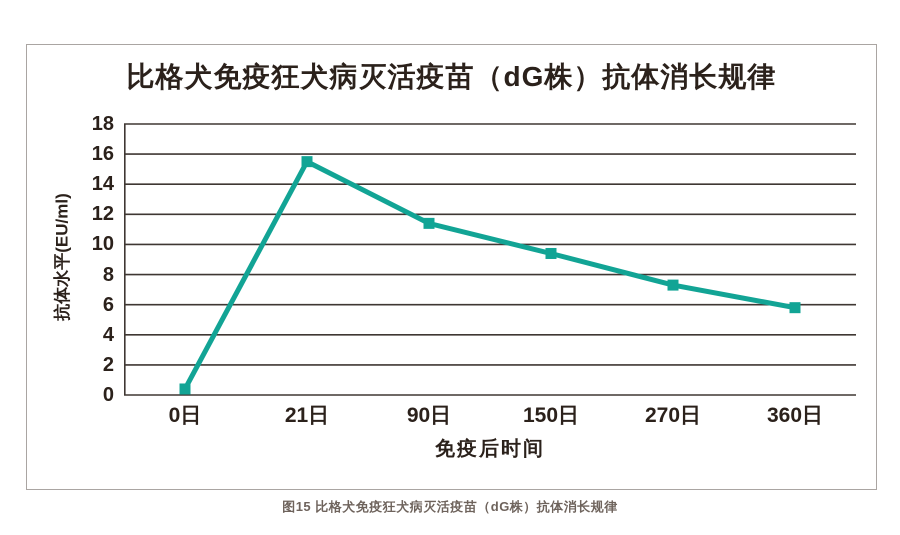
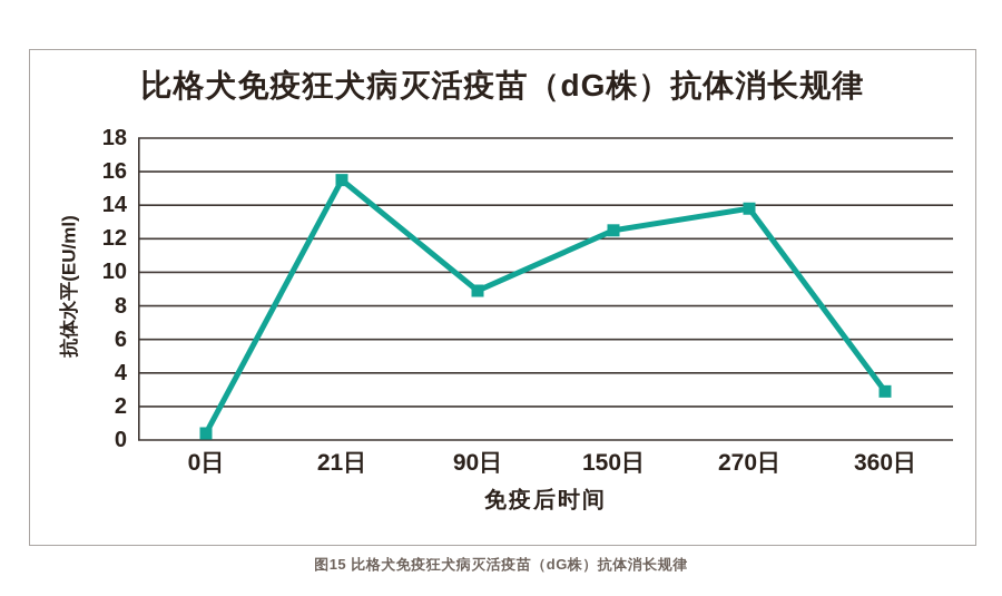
90日: 11.4 -> 8.9
150日: 9.4 -> 12.5
270日: 7.3 -> 13.8
360日: 5.8 -> 2.9
